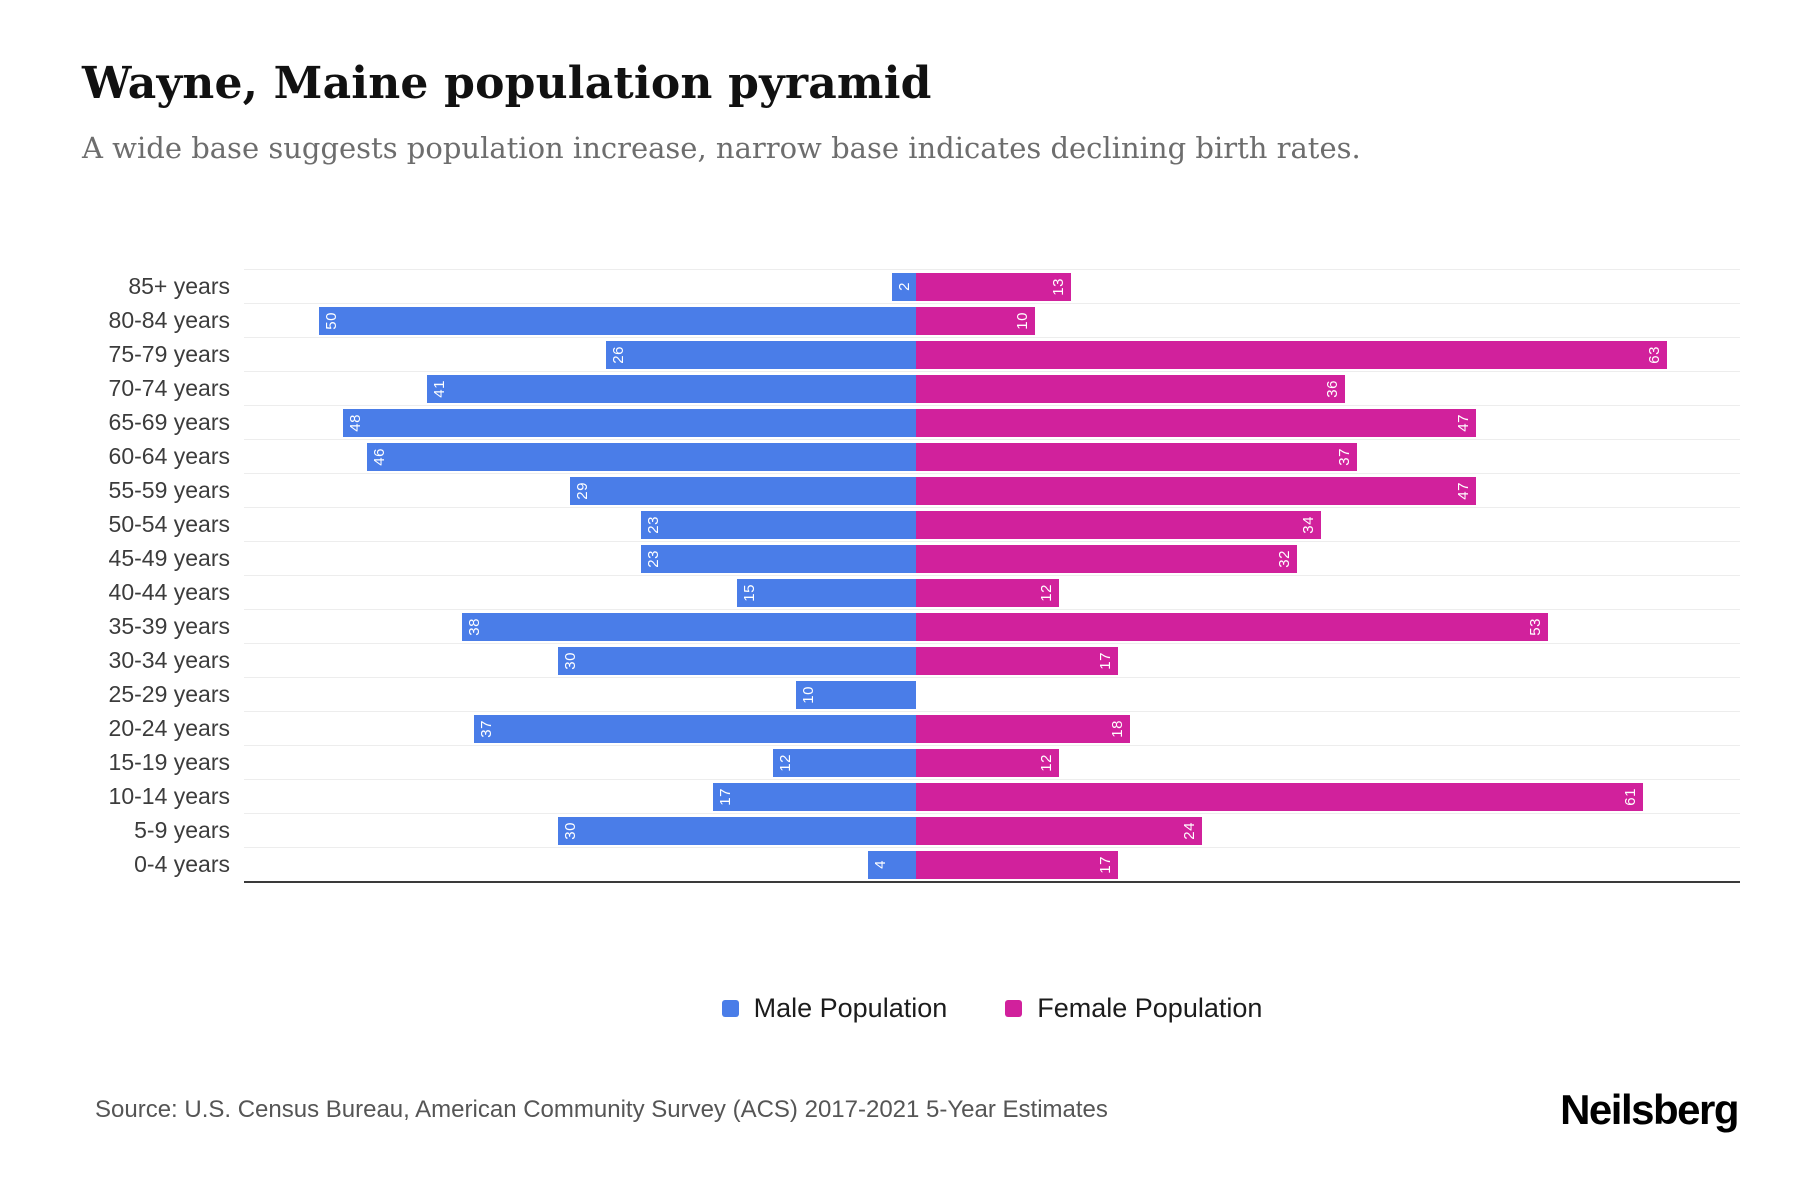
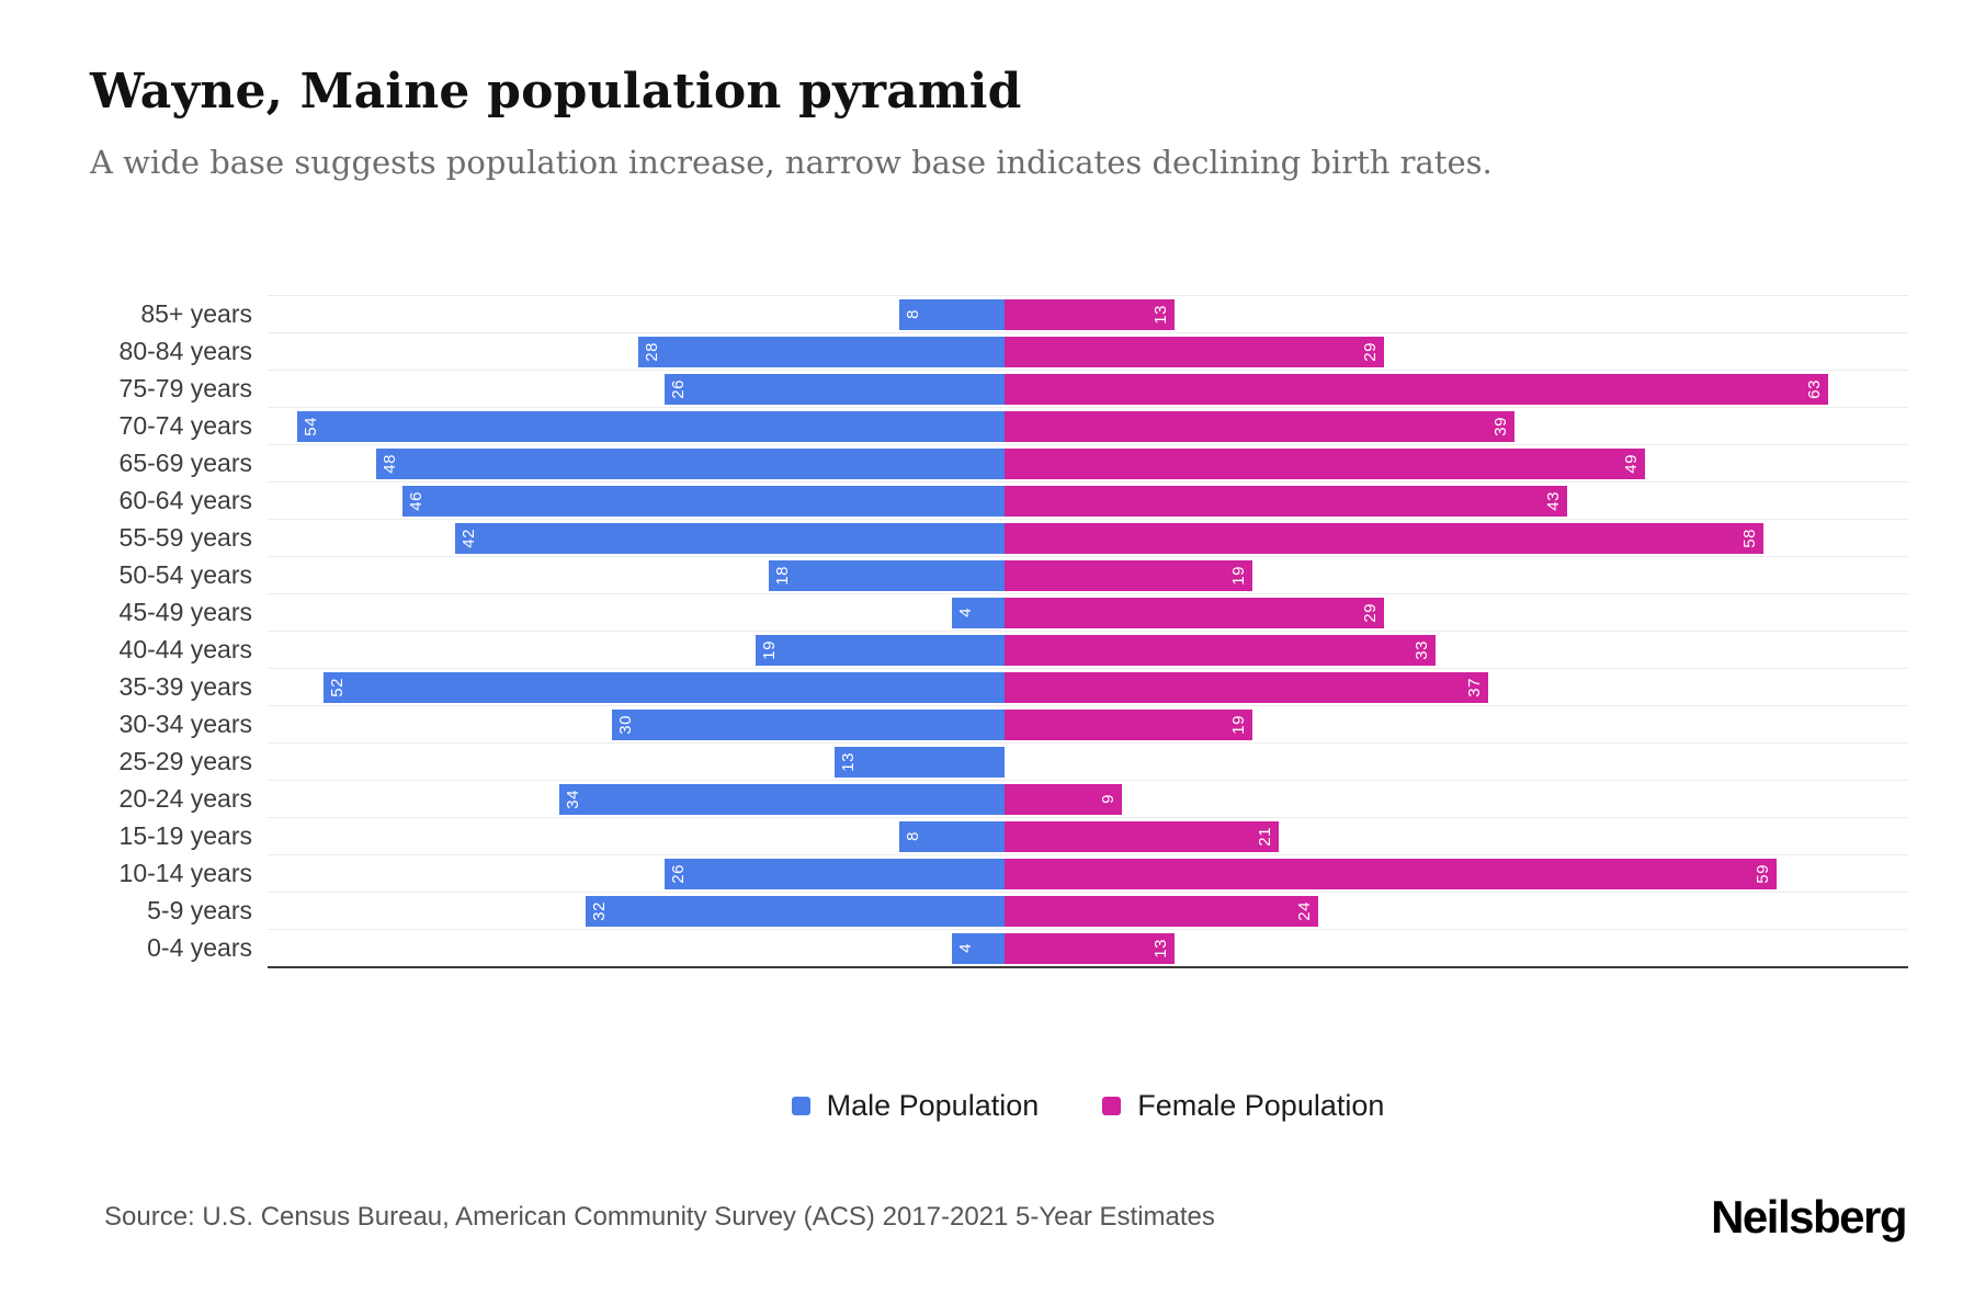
Male Population/85+ years: 2 -> 8
Male Population/80-84 years: 50 -> 28
Female Population/80-84 years: 10 -> 29
Male Population/70-74 years: 41 -> 54
Female Population/70-74 years: 36 -> 39
Female Population/65-69 years: 47 -> 49
Female Population/60-64 years: 37 -> 43
Male Population/55-59 years: 29 -> 42
Female Population/55-59 years: 47 -> 58
Male Population/50-54 years: 23 -> 18
Female Population/50-54 years: 34 -> 19
Male Population/45-49 years: 23 -> 4
Female Population/45-49 years: 32 -> 29
Male Population/40-44 years: 15 -> 19
Female Population/40-44 years: 12 -> 33
Male Population/35-39 years: 38 -> 52
Female Population/35-39 years: 53 -> 37
Female Population/30-34 years: 17 -> 19
Male Population/25-29 years: 10 -> 13
Male Population/20-24 years: 37 -> 34
Female Population/20-24 years: 18 -> 9
Male Population/15-19 years: 12 -> 8
Female Population/15-19 years: 12 -> 21
Male Population/10-14 years: 17 -> 26
Female Population/10-14 years: 61 -> 59
Male Population/5-9 years: 30 -> 32
Female Population/0-4 years: 17 -> 13
